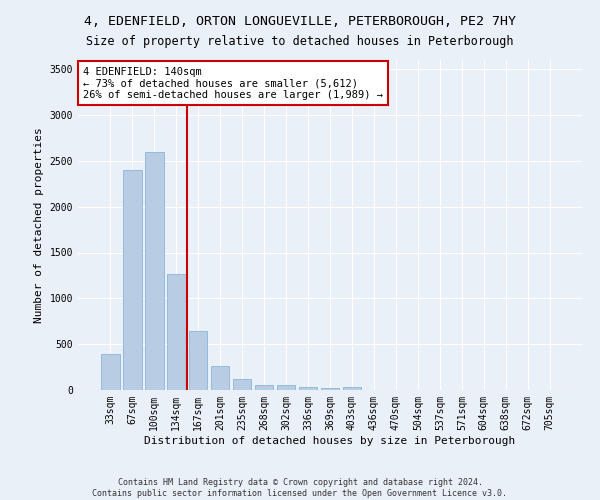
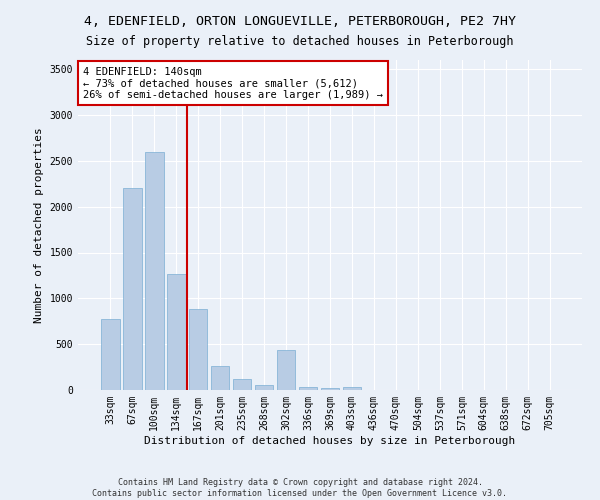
33sqm: 390 -> 780
67sqm: 2400 -> 2200
167sqm: 640 -> 880
302sqm: 50 -> 440
